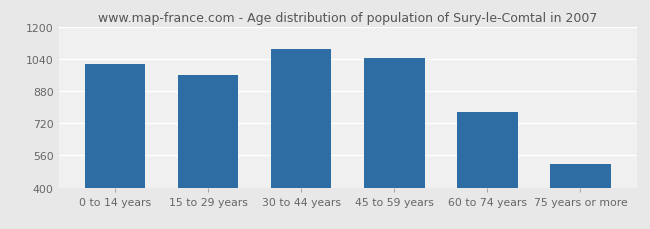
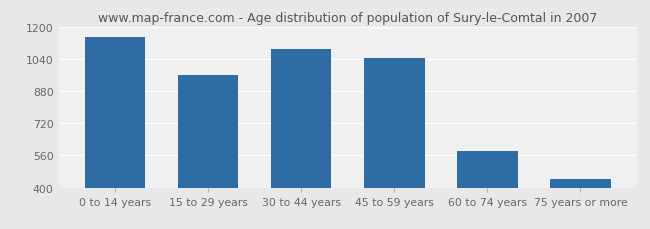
0 to 14 years: 1015 -> 1150
60 to 74 years: 775 -> 580
75 years or more: 515 -> 445
